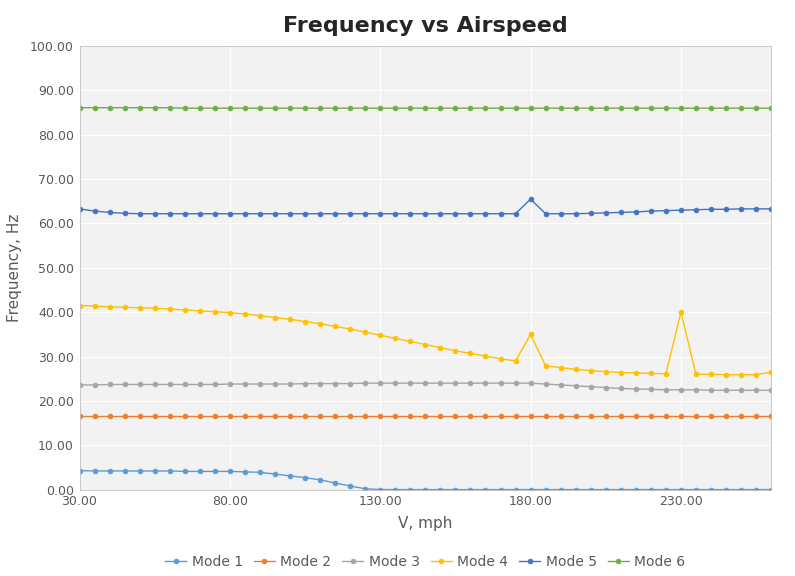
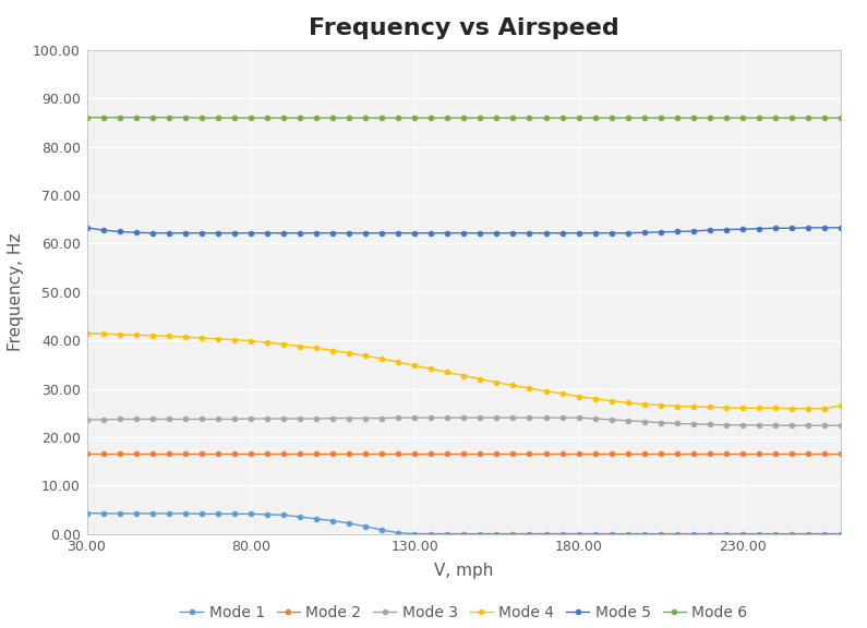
Mode 4/180.00: 35.0 -> 28.4
Mode 5/180.00: 65.5 -> 62.2
Mode 4/230.00: 40.0 -> 26.0
